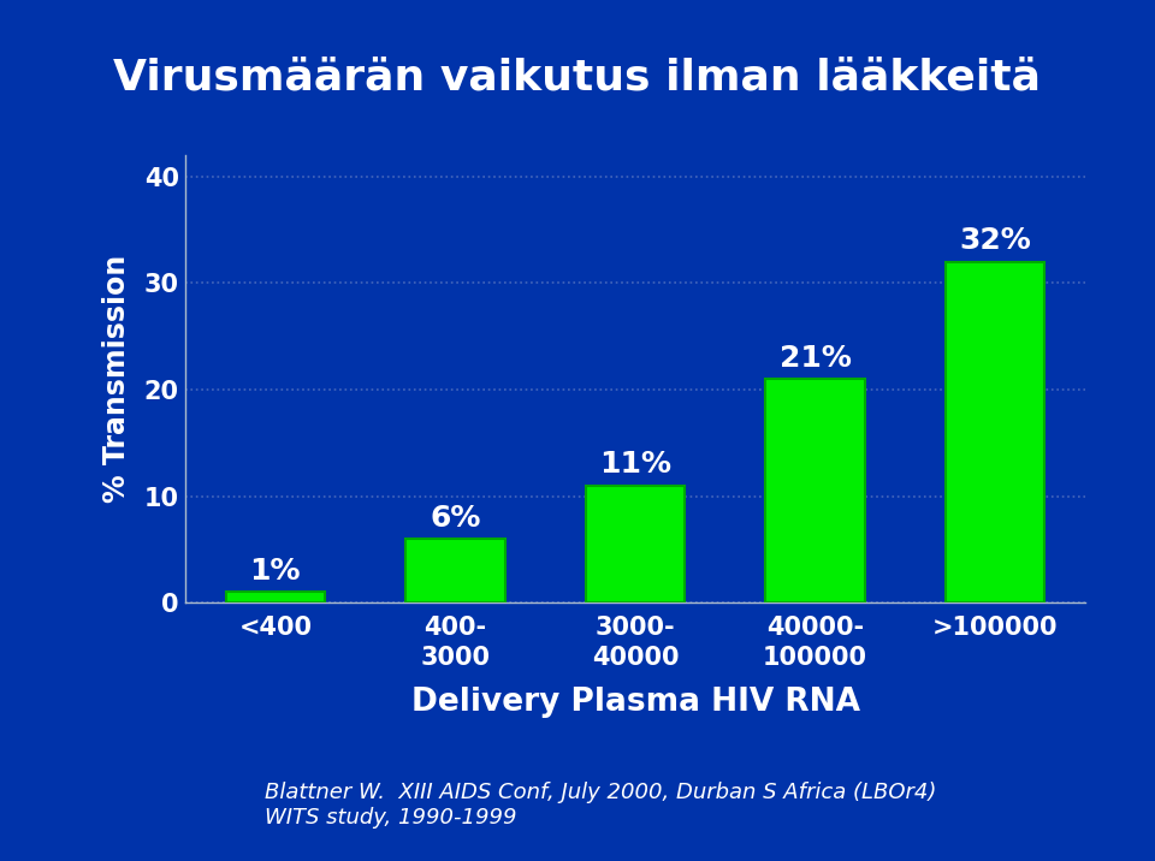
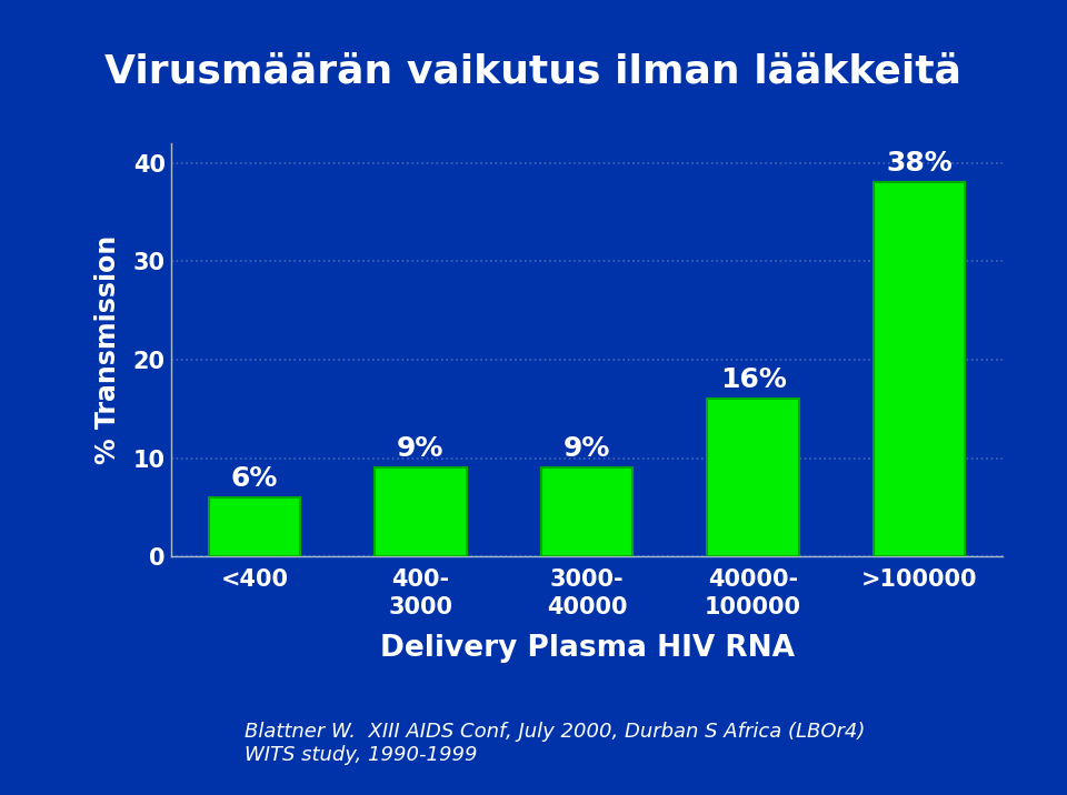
<400: 1% -> 6%
400- 3000: 6% -> 9%
3000- 40000: 11% -> 9%
40000- 100000: 21% -> 16%
>100000: 32% -> 38%
